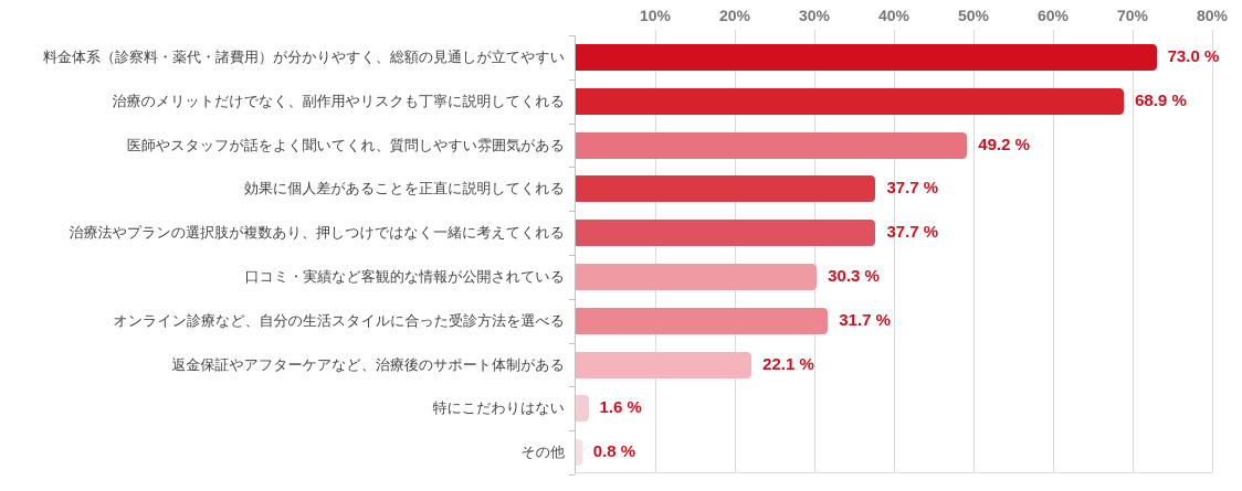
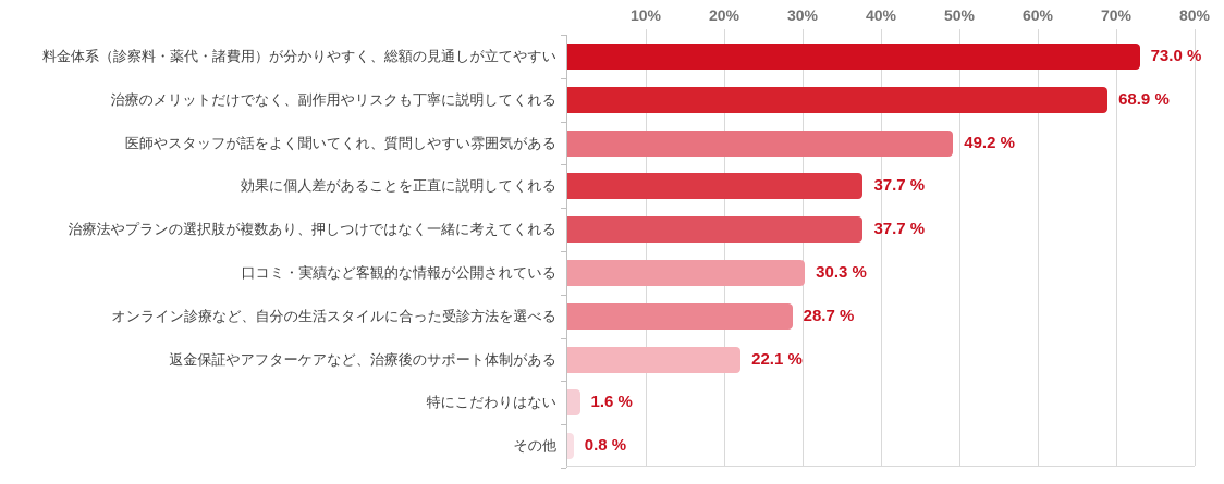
オンライン診療など、自分の生活スタイルに合った受診方法を選べる: 31.7 -> 28.7
